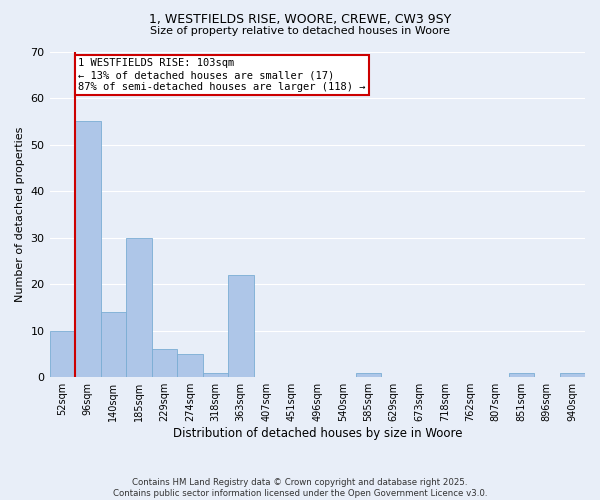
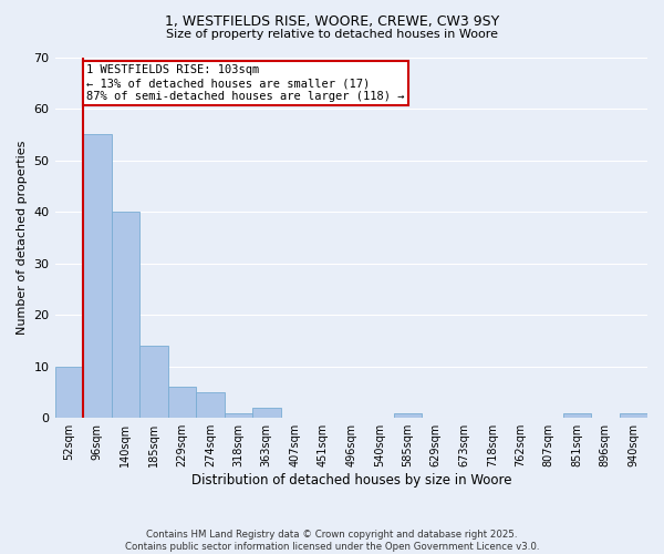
140sqm: 14 -> 40
185sqm: 30 -> 14
363sqm: 22 -> 2
